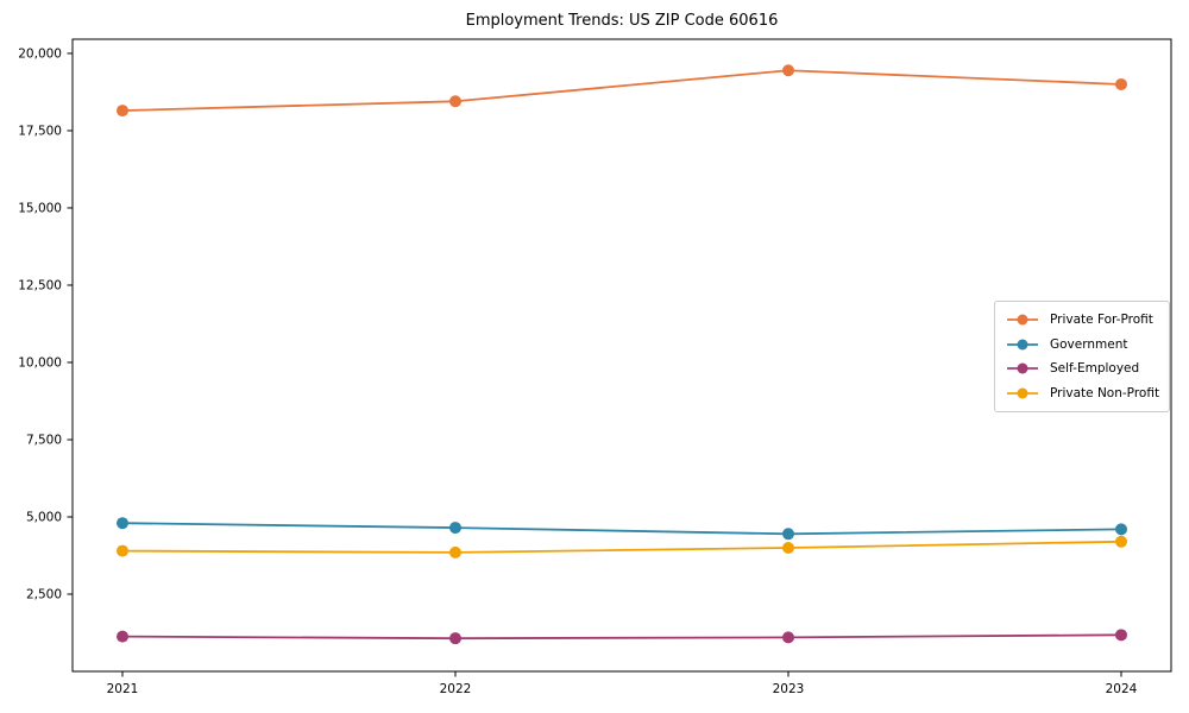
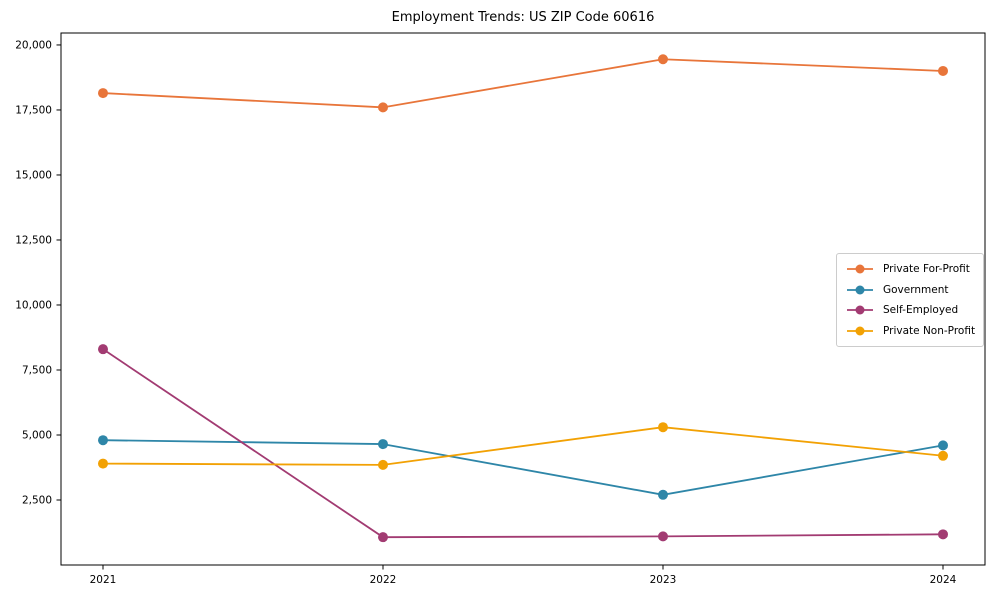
Self-Employed/2021: 1100 -> 8300
Private For-Profit/2022: 18400 -> 17600
Government/2023: 4400 -> 2700
Private Non-Profit/2023: 4000 -> 5300
